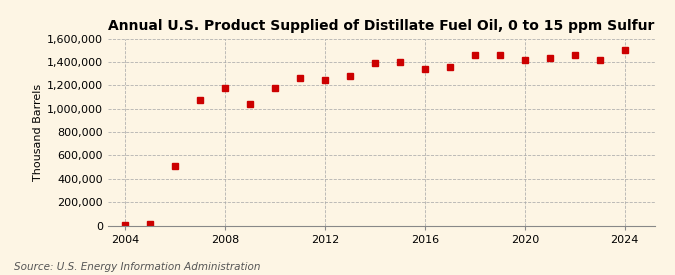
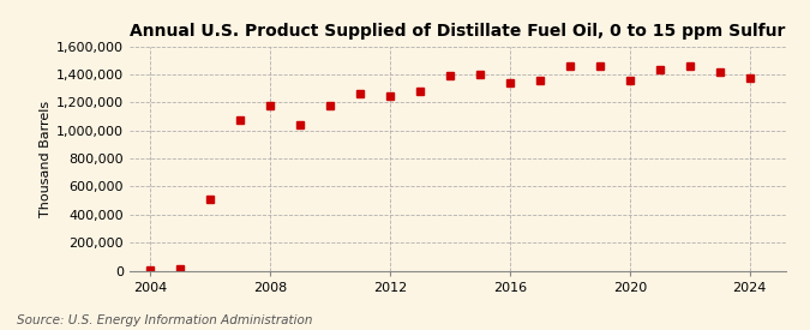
2020: 1,420,000 -> 1,360,000
2024: 1,500,000 -> 1,380,000
